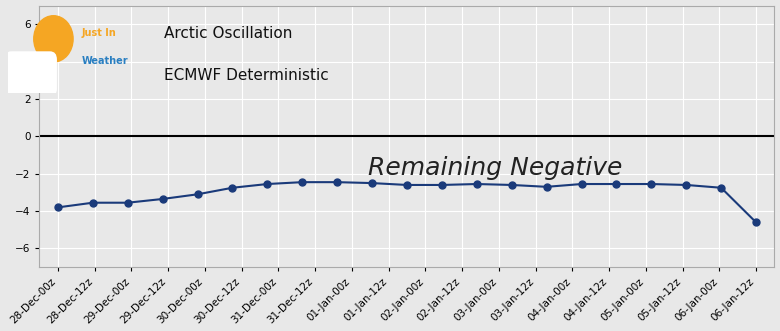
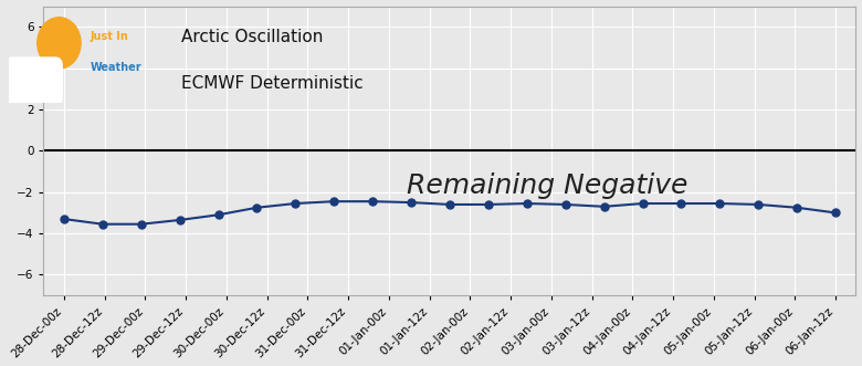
28-Dec-00z: -3.8 -> -3.3
06-Jan-12z: -4.6 -> -3.0
